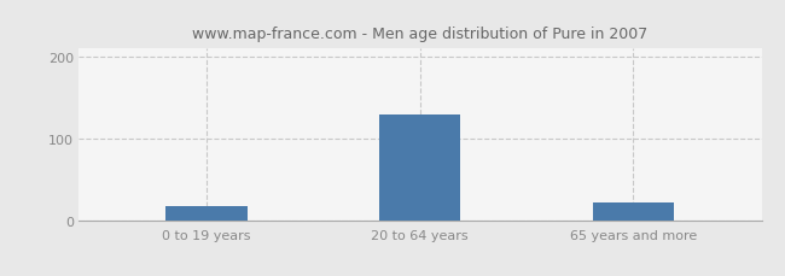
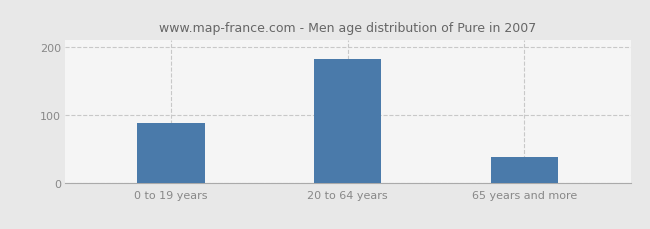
0 to 19 years: 18 -> 88
20 to 64 years: 130 -> 183
65 years and more: 22 -> 38
